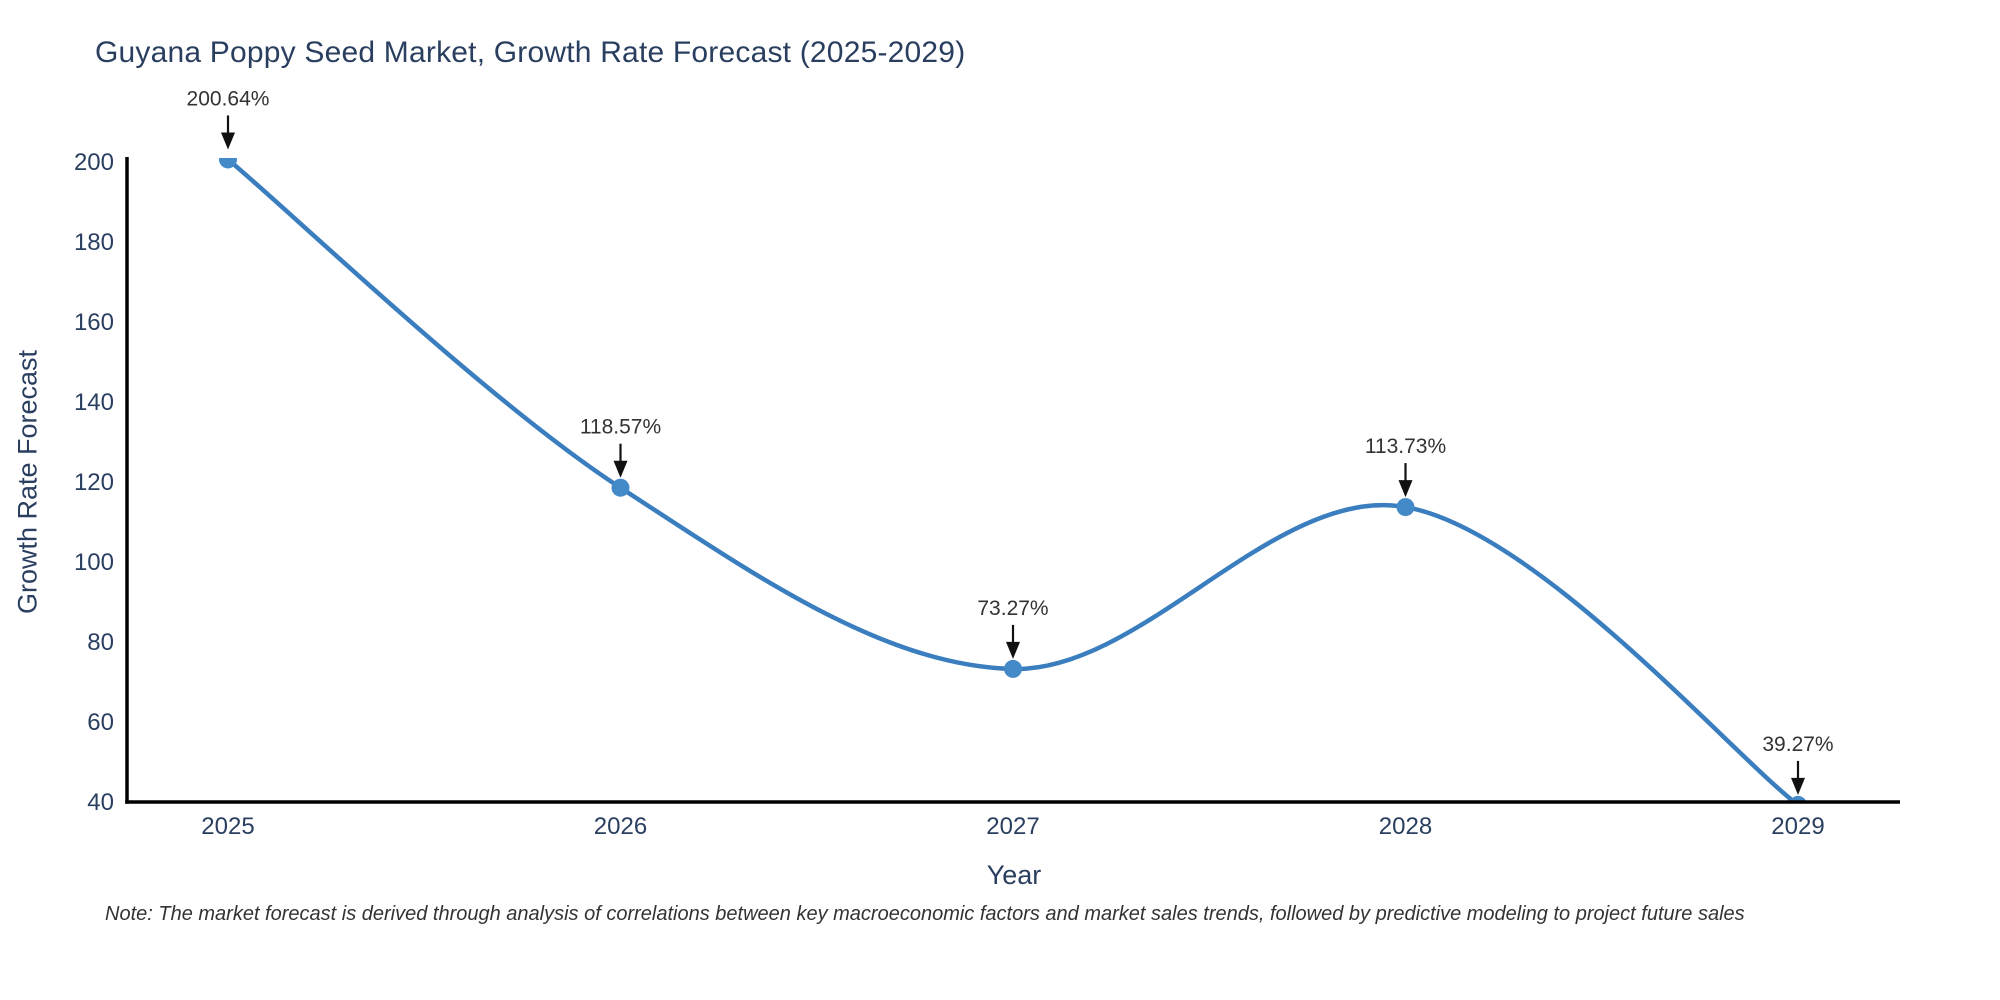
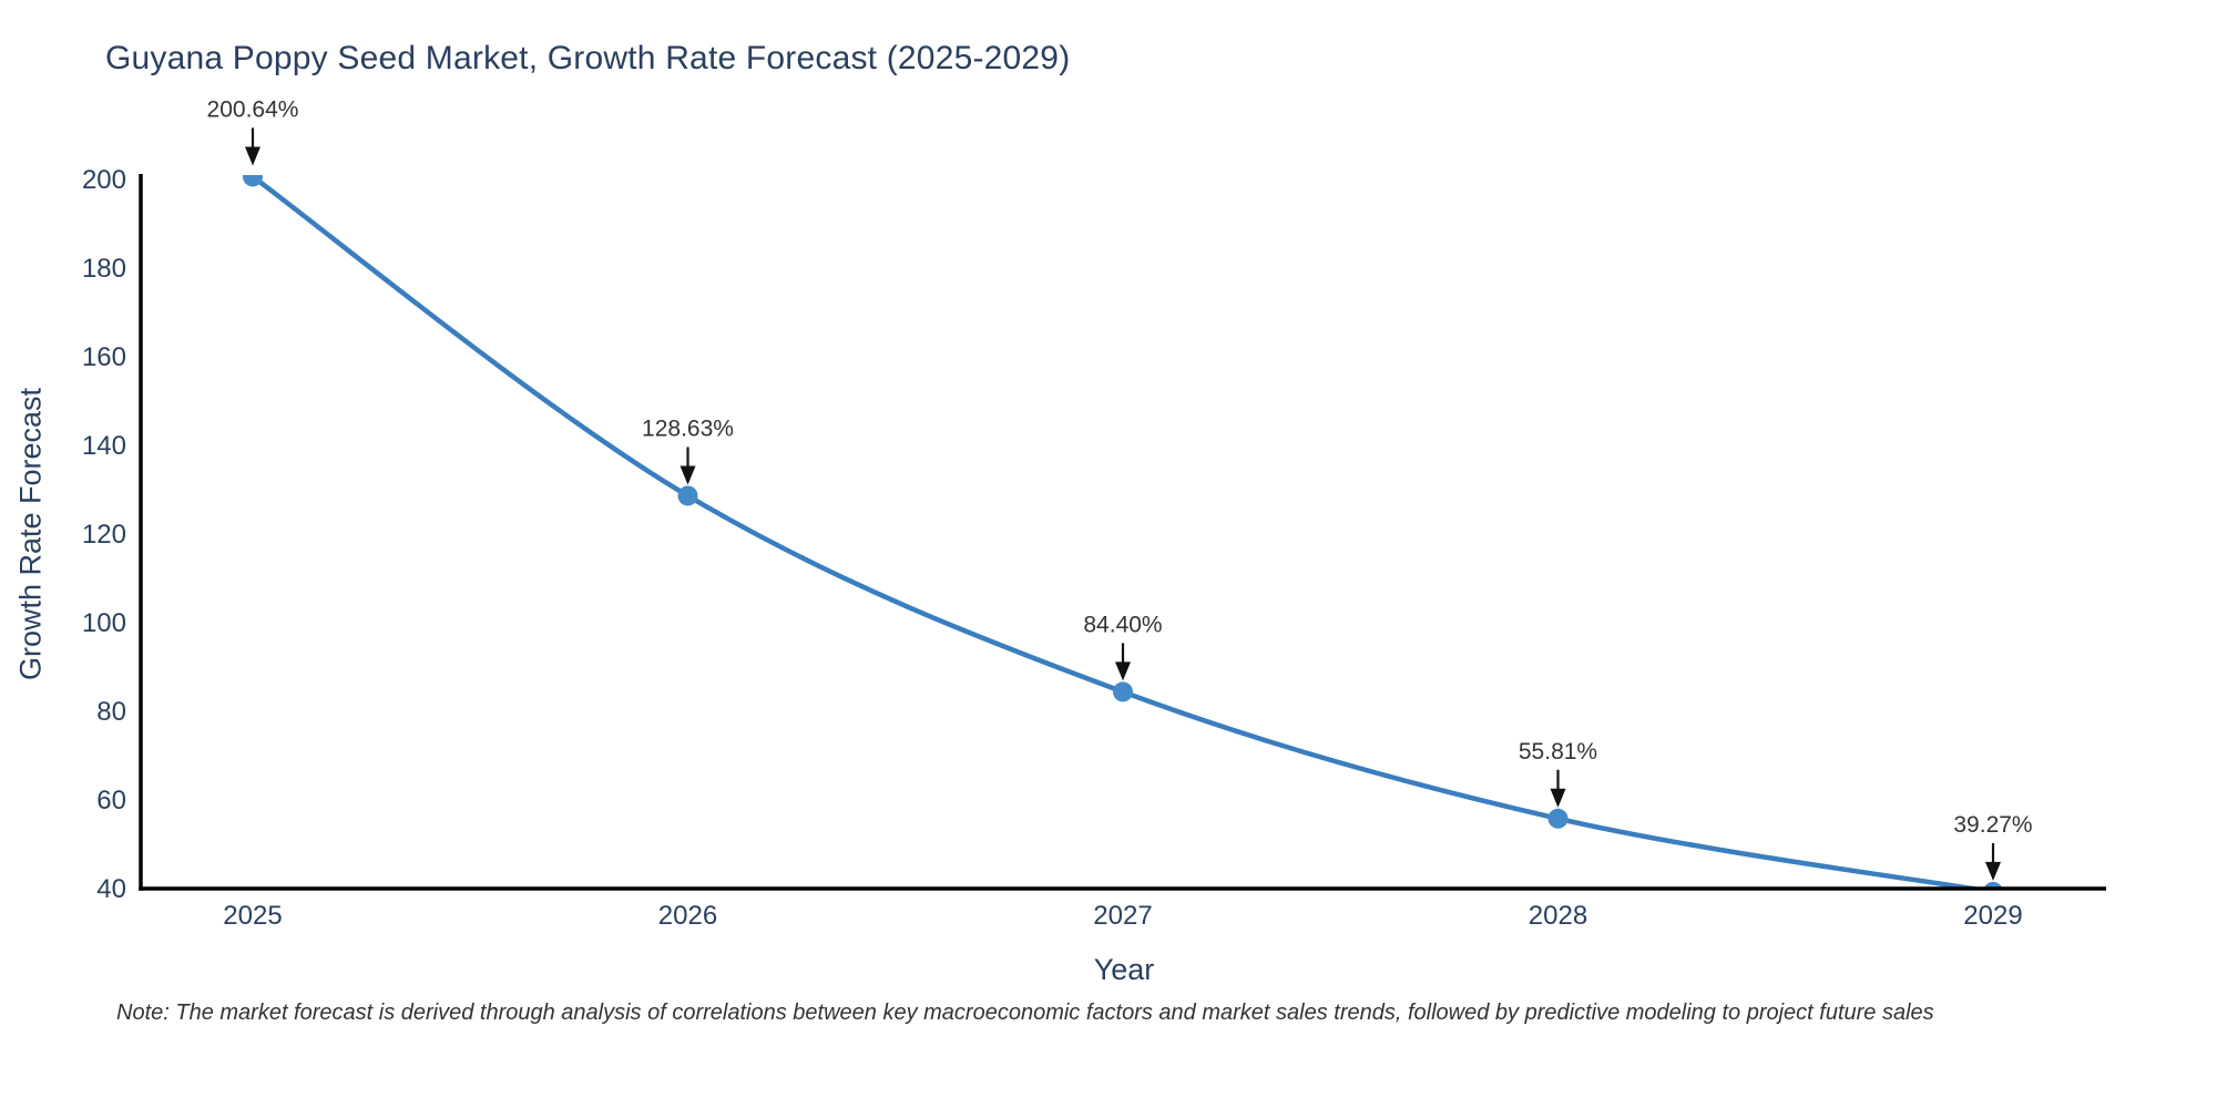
2026: 118.57% -> 128.63%
2027: 73.27% -> 84.40%
2028: 113.73% -> 55.81%
